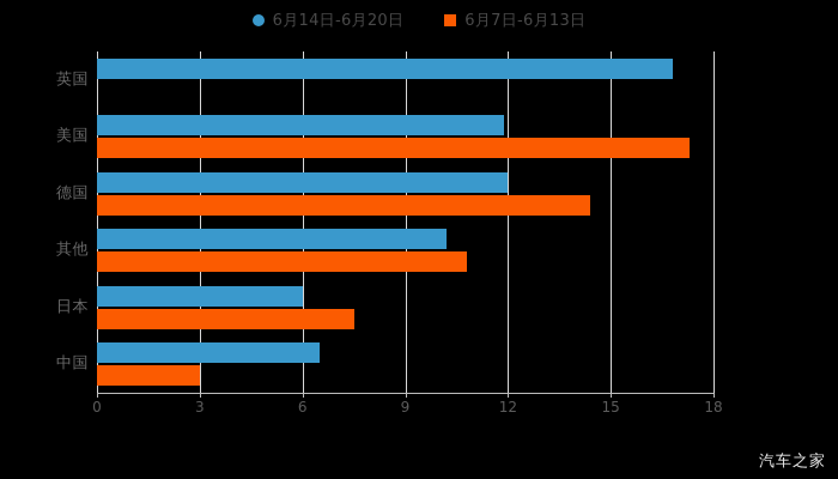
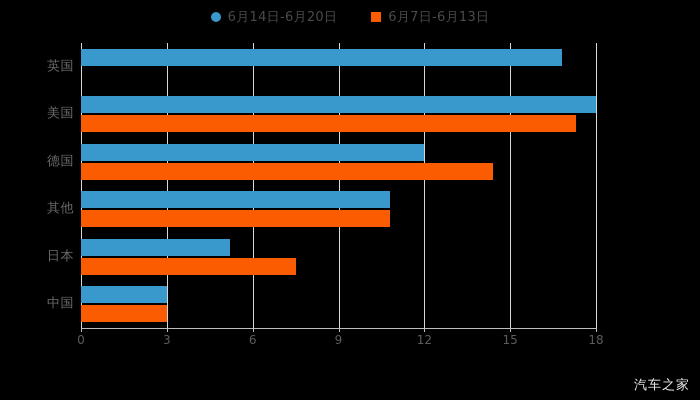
6月14日-6月20日/美国: 11.9 -> 18.0
6月14日-6月20日/其他: 10.2 -> 10.8
6月14日-6月20日/日本: 6.0 -> 5.2
6月14日-6月20日/中国: 6.5 -> 3.0
